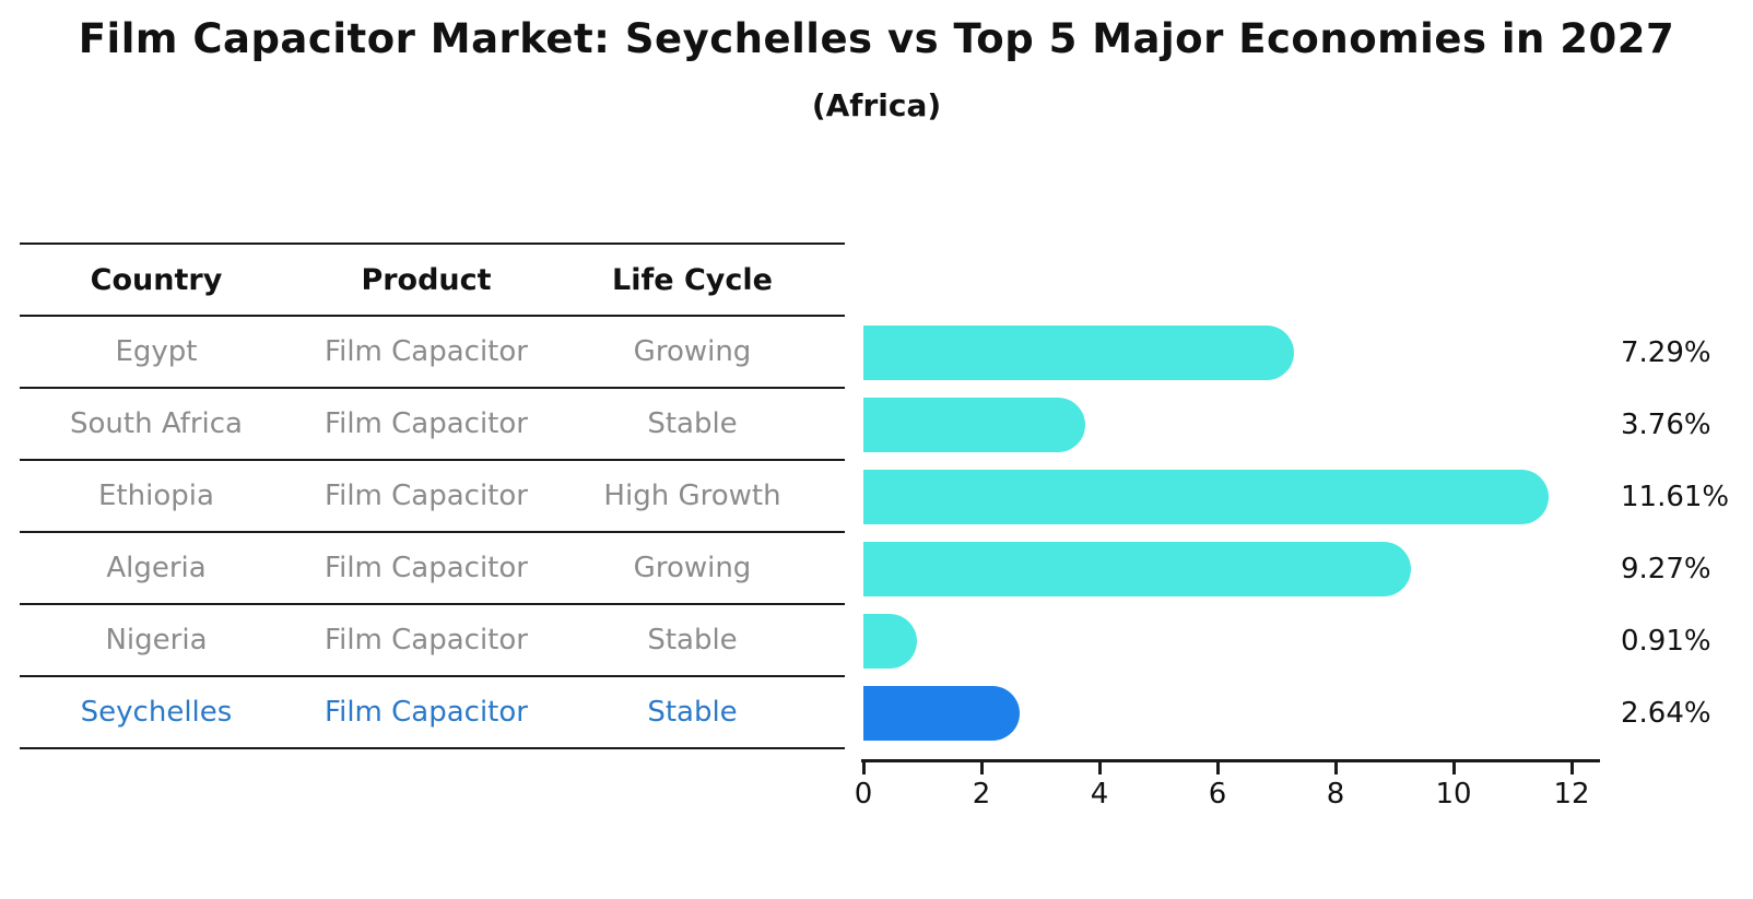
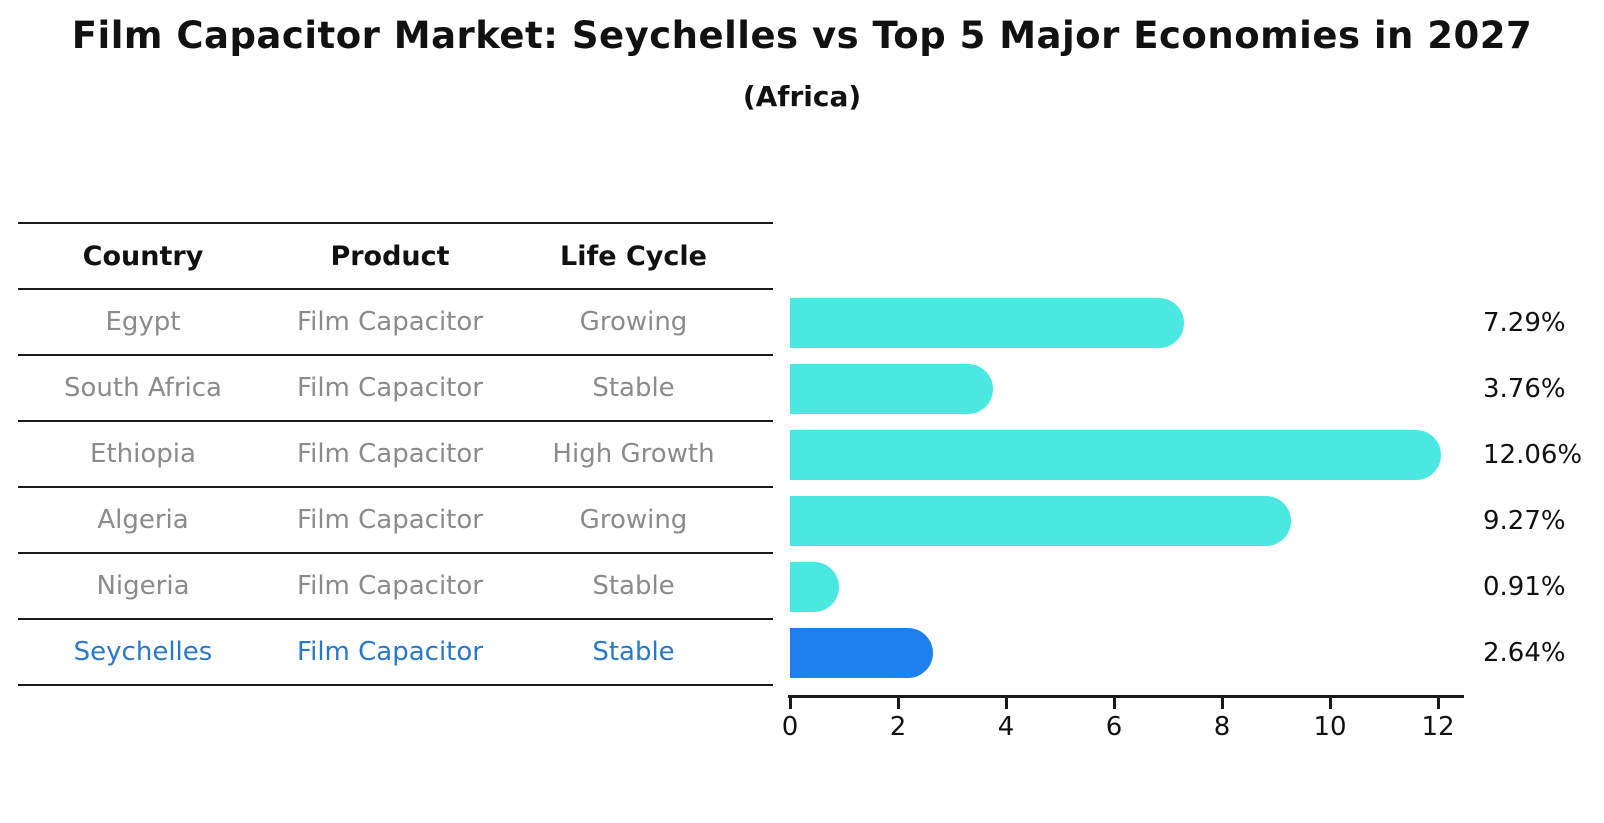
Ethiopia: 11.61% -> 12.06%
